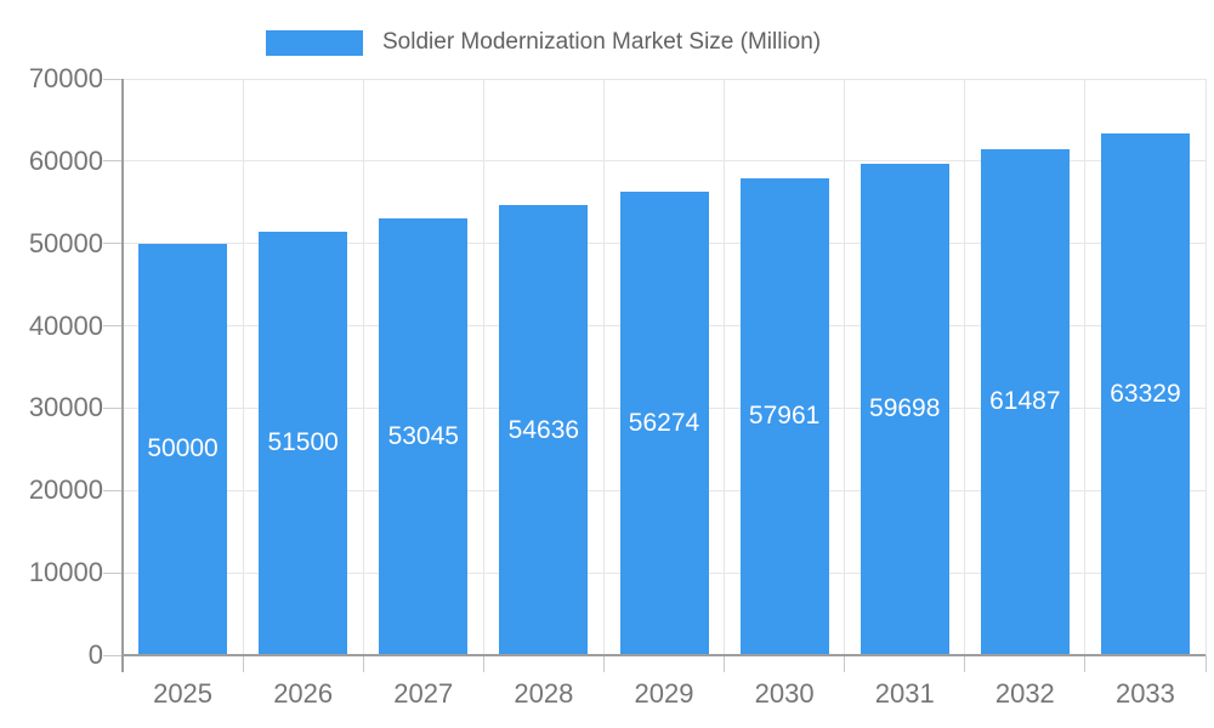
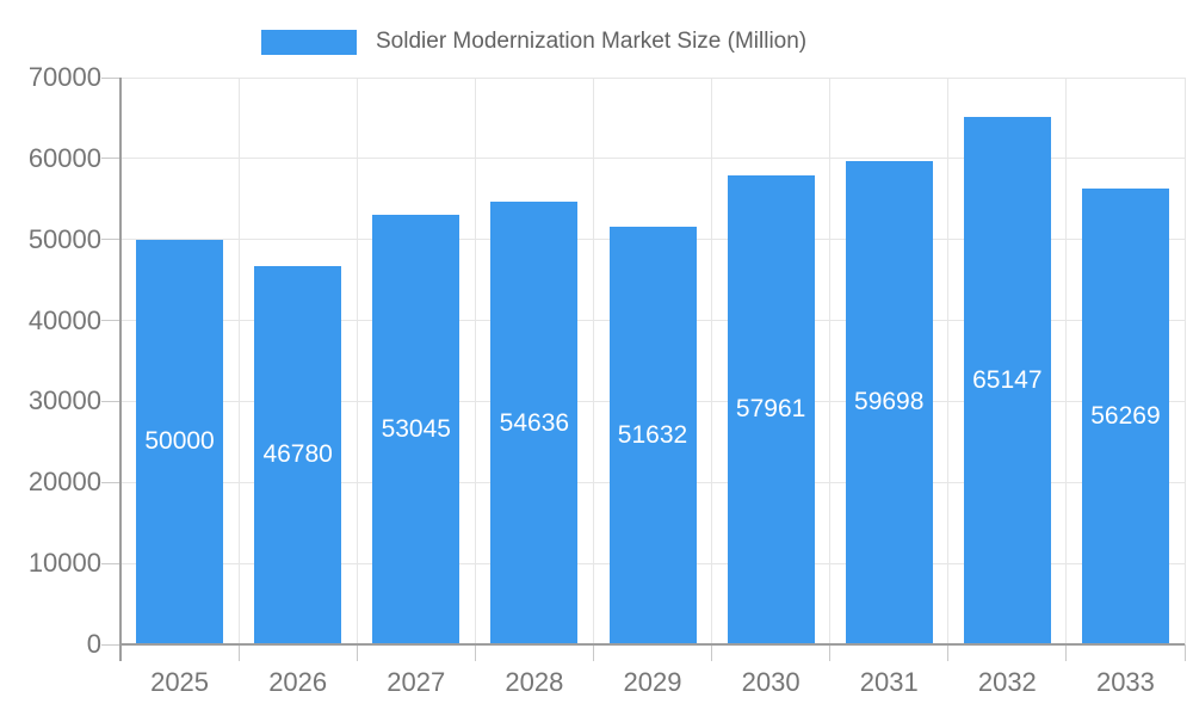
2026: 51500 -> 46780
2029: 56274 -> 51632
2032: 61487 -> 65147
2033: 63329 -> 56269
